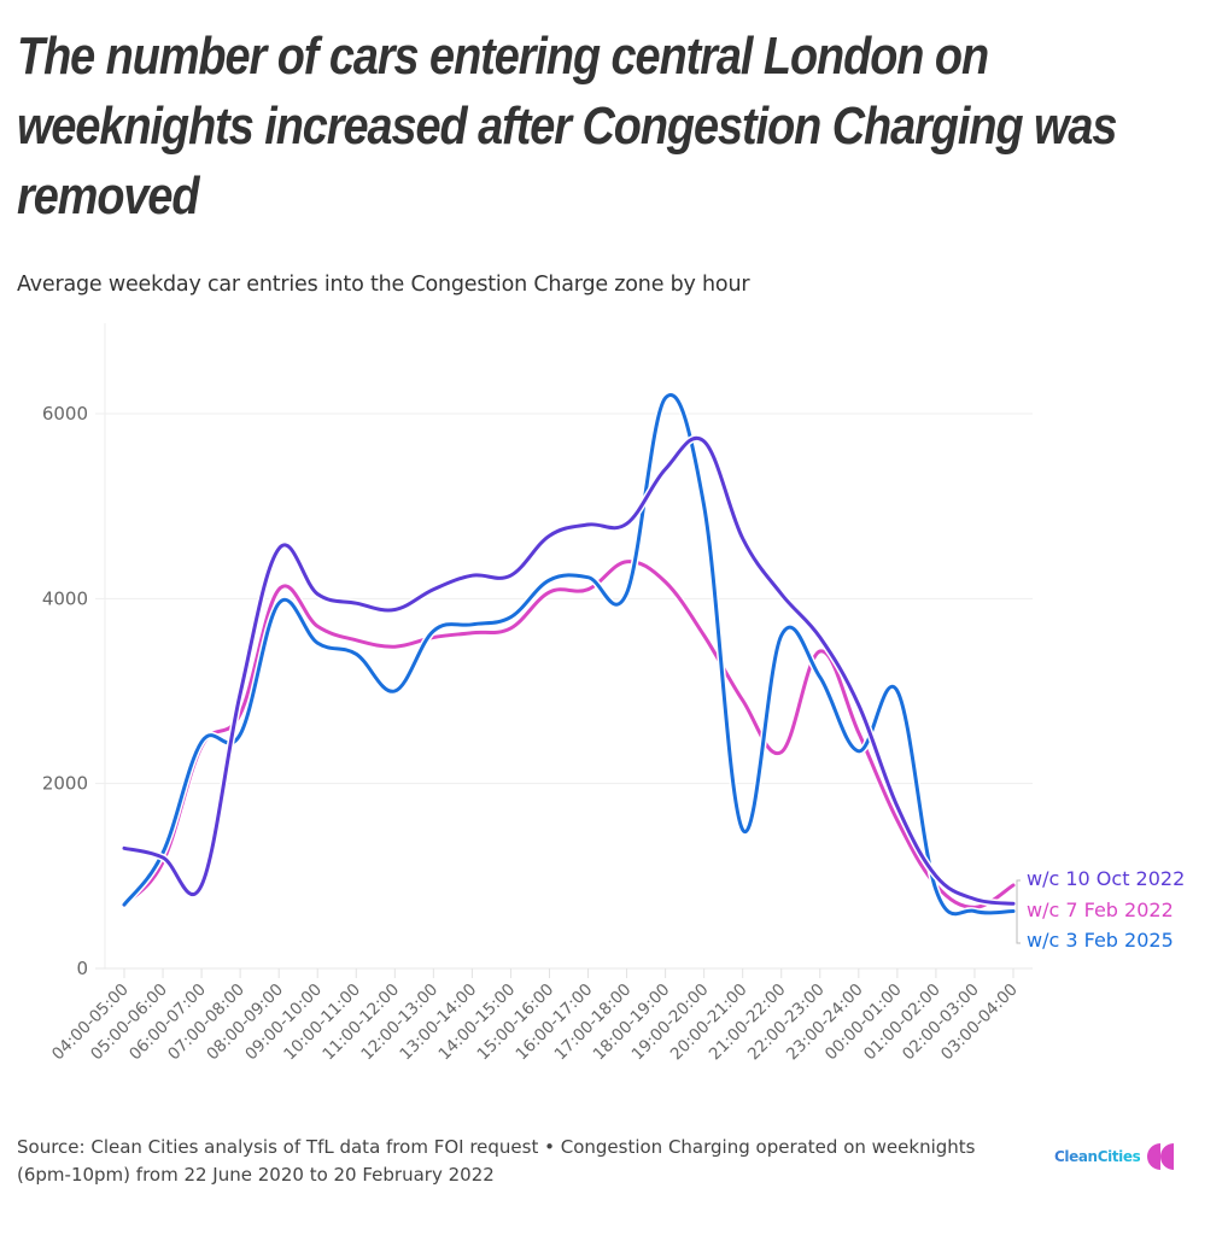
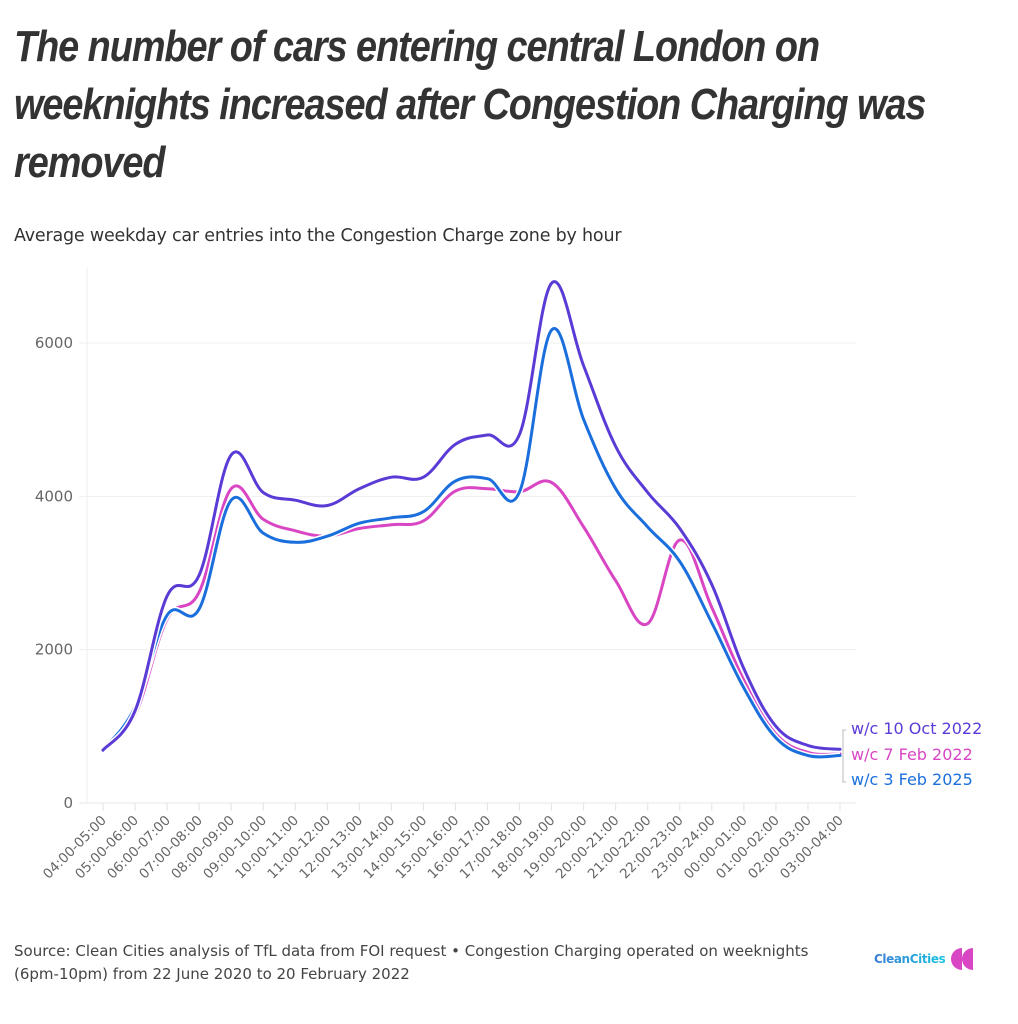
w/c 10 Oct 2022/04:00-05:00: 1300 -> 700
w/c 10 Oct 2022/06:00-07:00: 900 -> 2700
w/c 3 Feb 2025/11:00-12:00: 3000 -> 3500
w/c 7 Feb 2022/17:00-18:00: 4400 -> 4100
w/c 10 Oct 2022/18:00-19:00: 5400 -> 6800
w/c 3 Feb 2025/20:00-21:00: 1500 -> 4100
w/c 3 Feb 2025/00:00-01:00: 3000 -> 1500
w/c 7 Feb 2022/03:00-04:00: 900 -> 600
